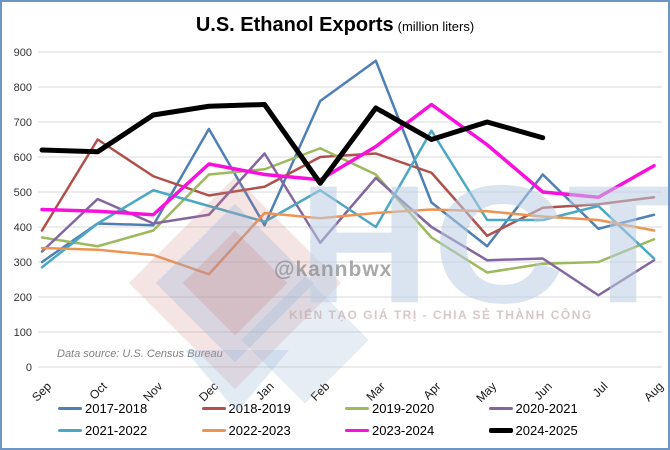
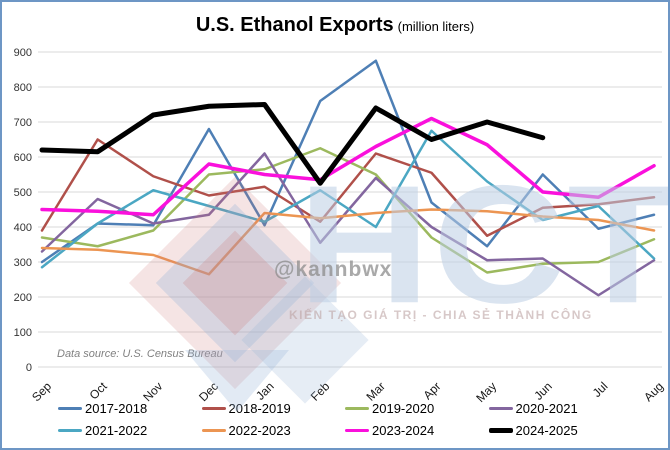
2018-2019/Feb: 600 -> 420
2023-2024/Apr: 750 -> 710
2021-2022/May: 420 -> 530
